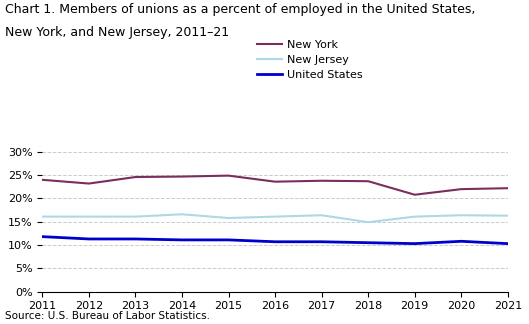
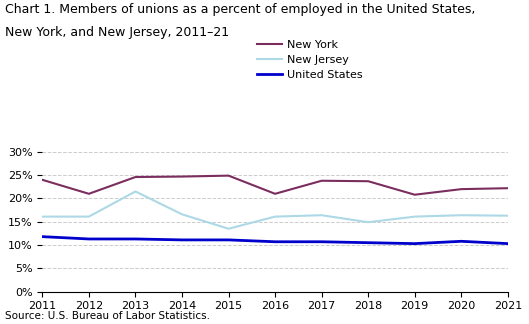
New York/2012: 23.2% -> 21.0%
New Jersey/2013: 16.1% -> 21.5%
New Jersey/2015: 15.8% -> 13.5%
New York/2016: 23.6% -> 21.0%
